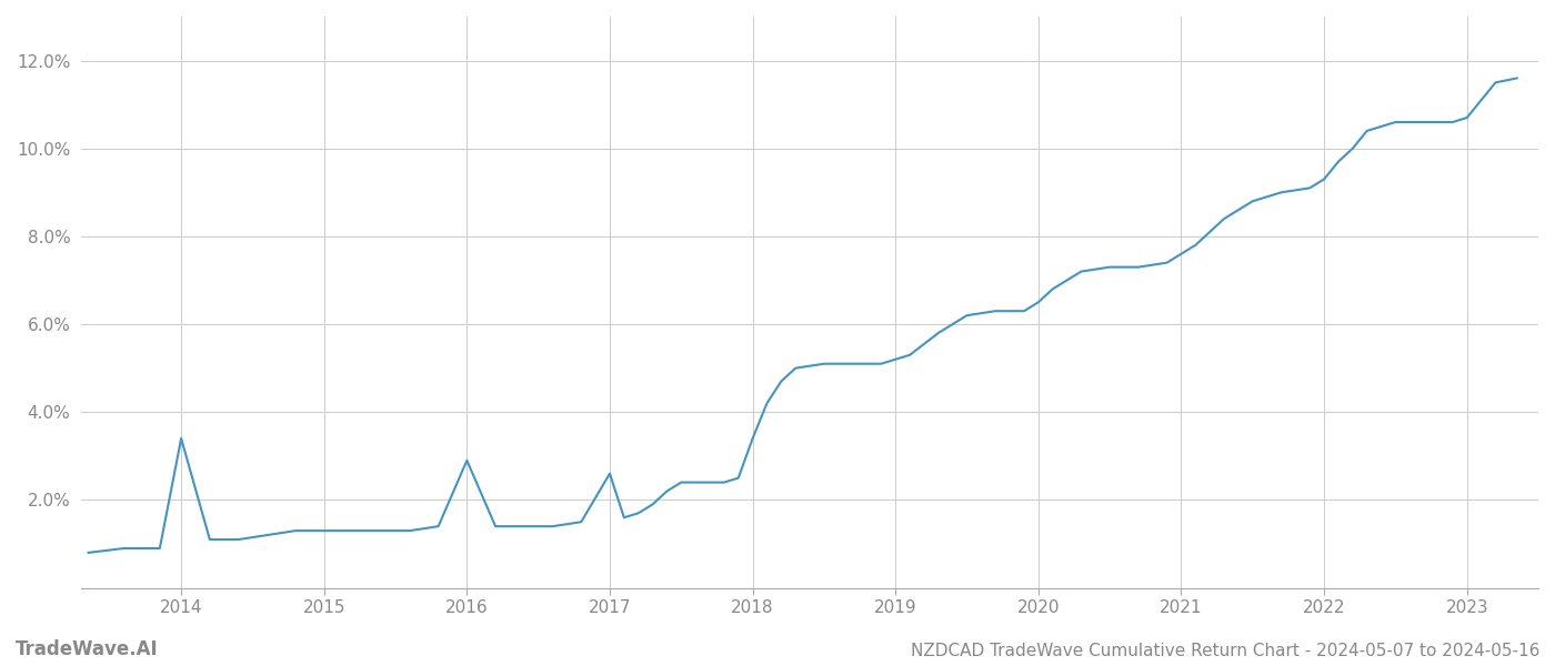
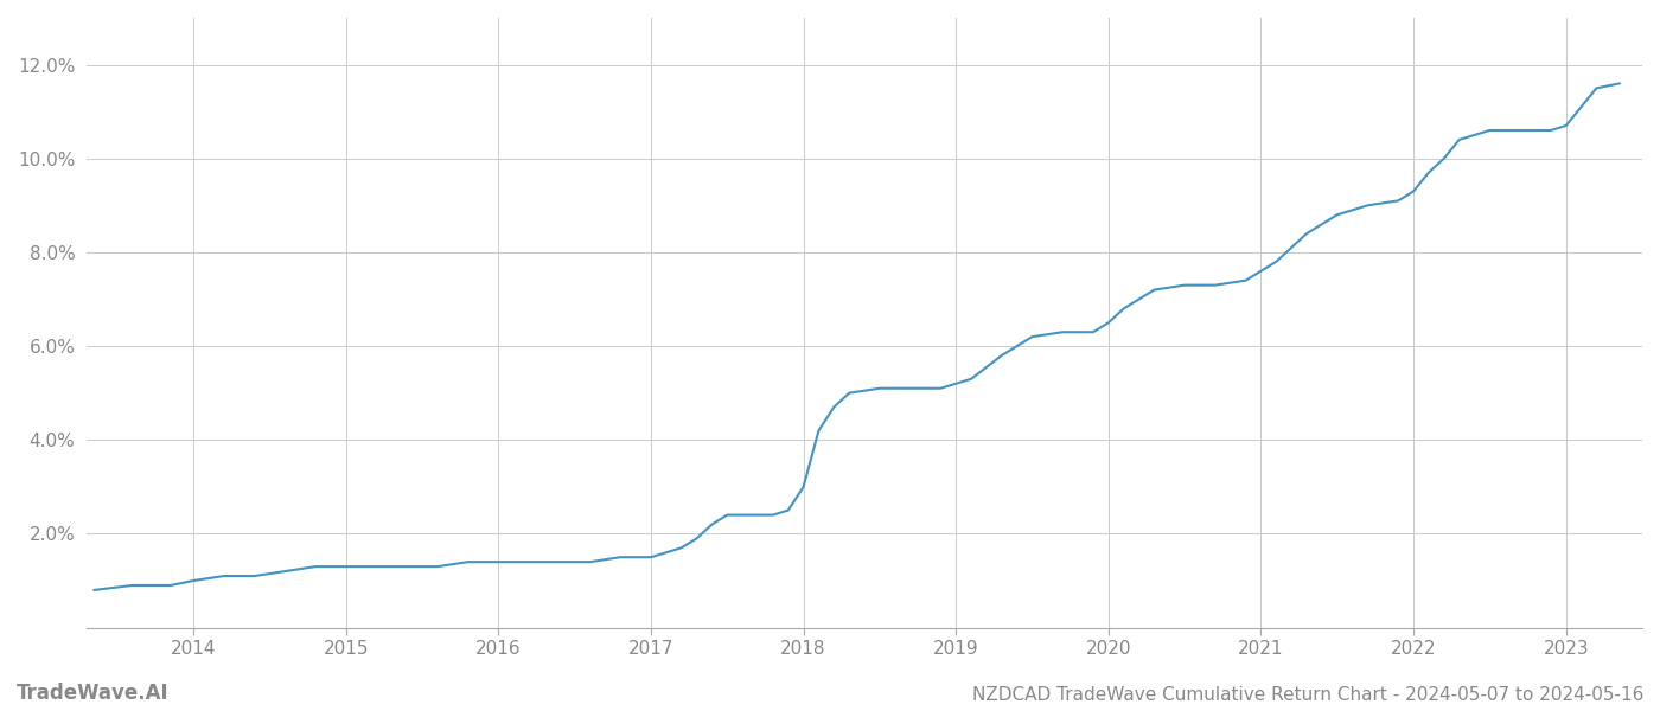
2014: 3.4% -> 1.0%
2016: 2.9% -> 1.4%
2017: 2.6% -> 1.5%
2018: 3.4% -> 3.0%
